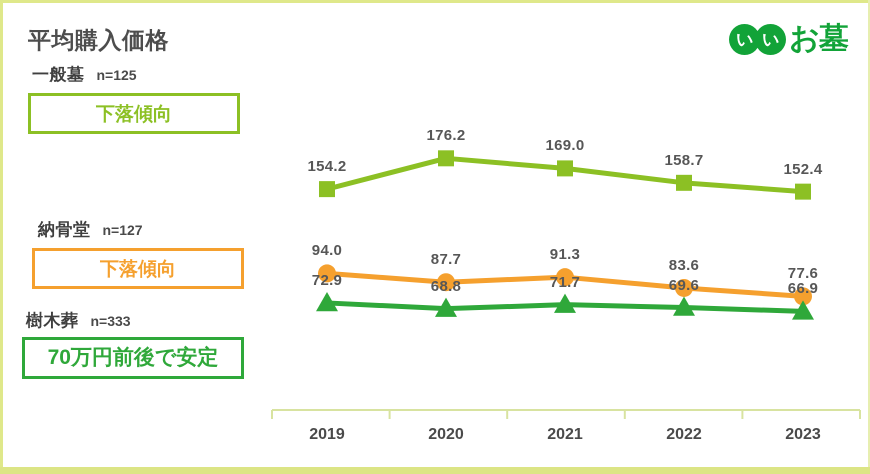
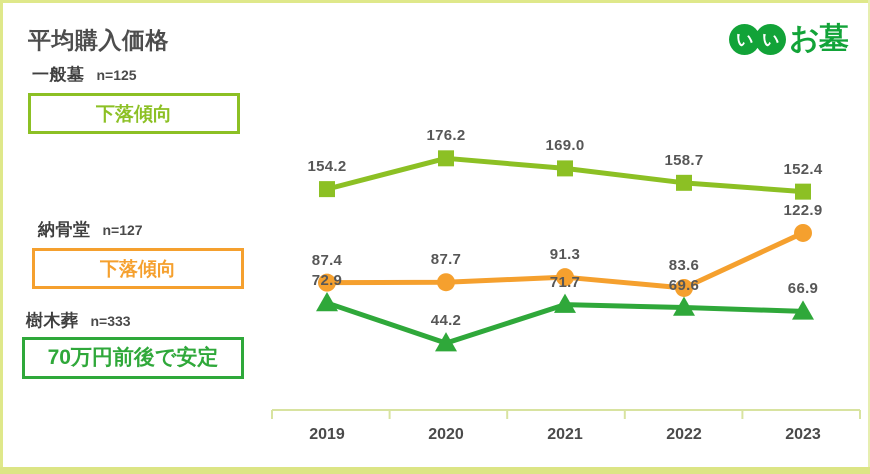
納骨堂/2019: 94.0 -> 87.4
樹木葬/2020: 68.8 -> 44.2
納骨堂/2023: 77.6 -> 122.9
